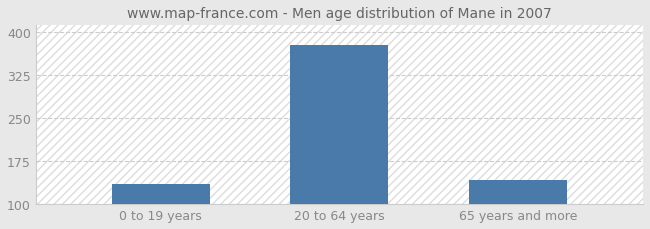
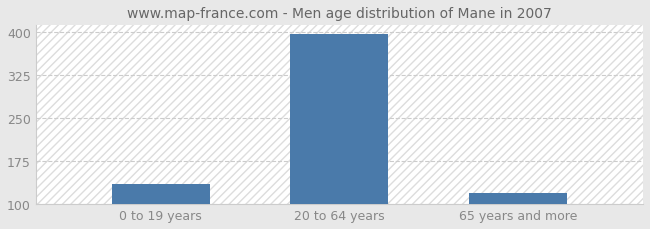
20 to 64 years: 378 -> 396
65 years and more: 142 -> 120
